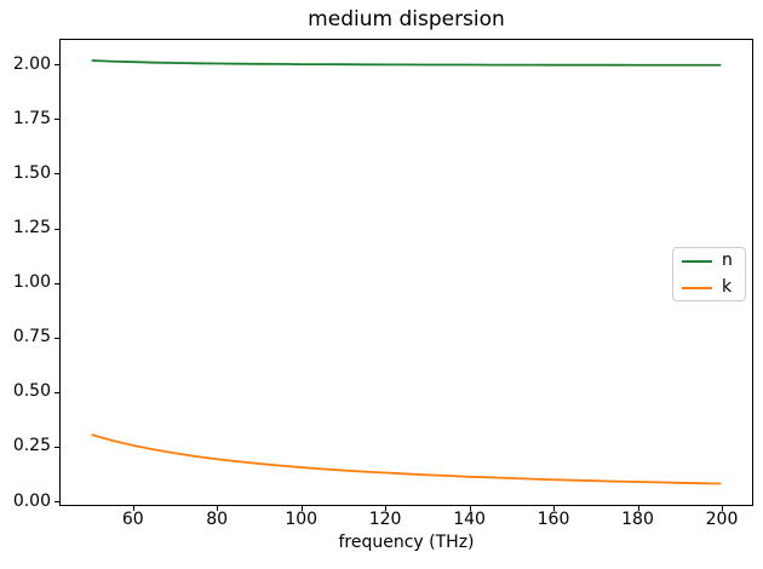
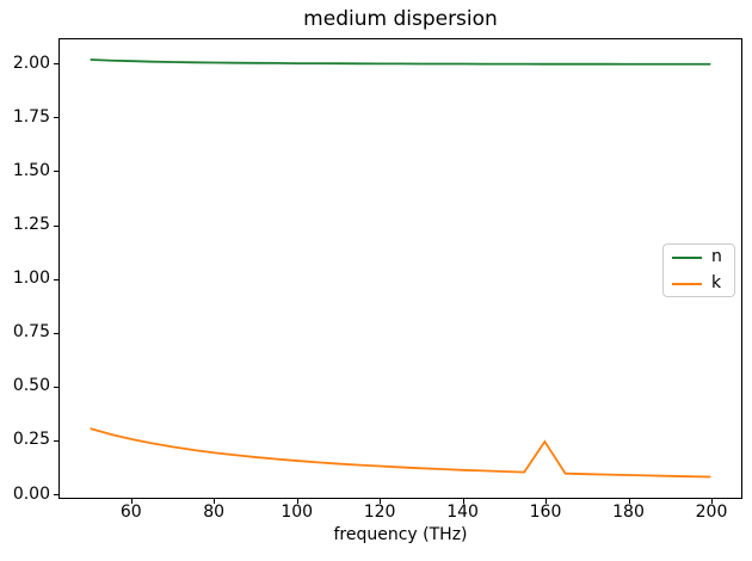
k/160: 0.09 -> 0.24
